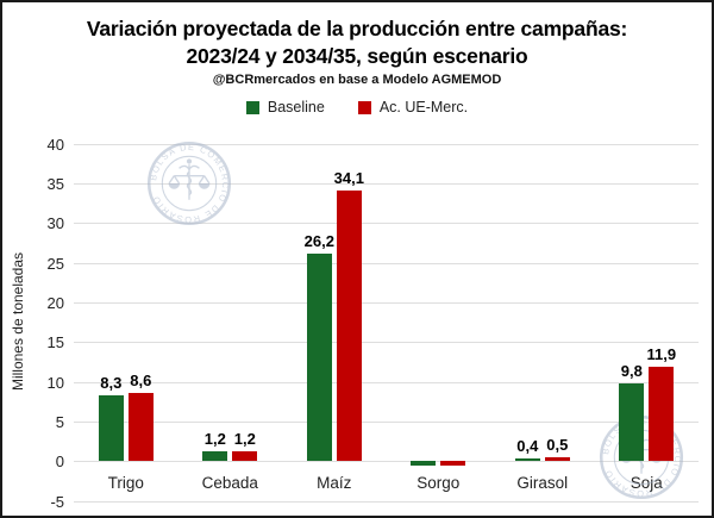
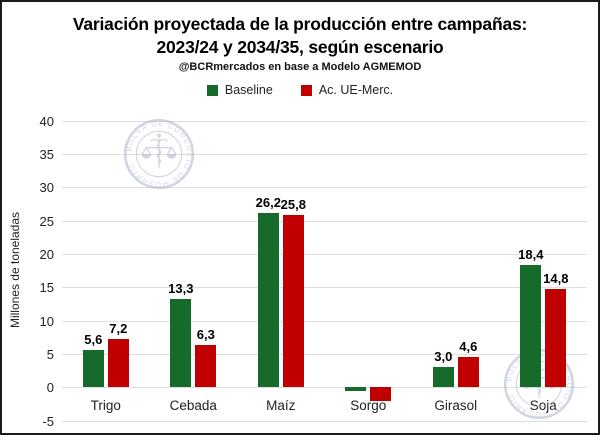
Baseline/Trigo: 8,3 -> 5,6
Ac. UE-Merc./Trigo: 8,6 -> 7,2
Baseline/Cebada: 1,2 -> 13,3
Ac. UE-Merc./Cebada: 1,2 -> 6,3
Ac. UE-Merc./Maíz: 34,1 -> 25,8
Ac. UE-Merc./Sorgo: -1 -> -2
Baseline/Girasol: 0,4 -> 3,0
Ac. UE-Merc./Girasol: 0,5 -> 4,6
Baseline/Soja: 9,8 -> 18,4
Ac. UE-Merc./Soja: 11,9 -> 14,8
